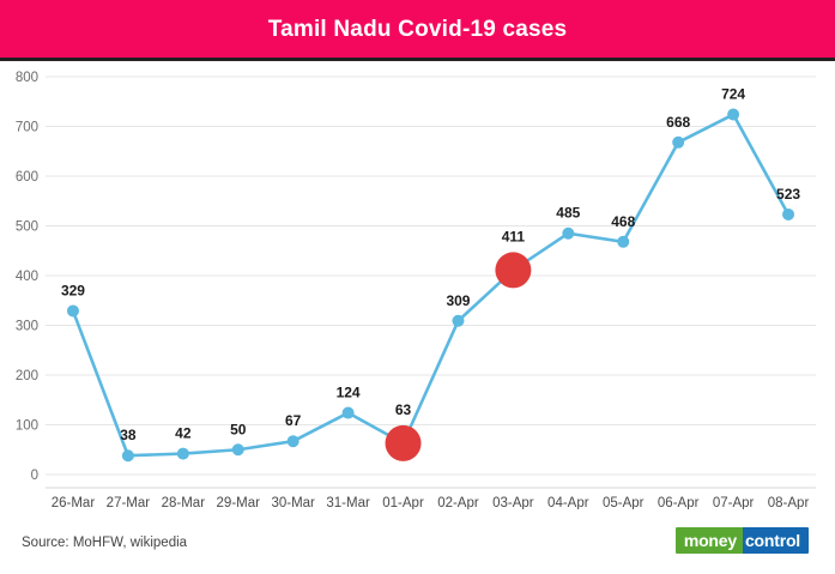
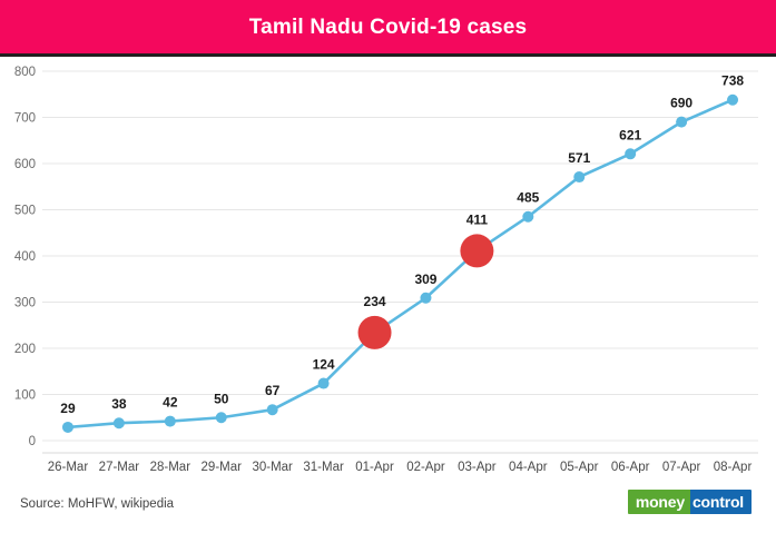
26-Mar: 329 -> 29
01-Apr: 63 -> 234
05-Apr: 468 -> 571
06-Apr: 668 -> 621
07-Apr: 724 -> 690
08-Apr: 523 -> 738
